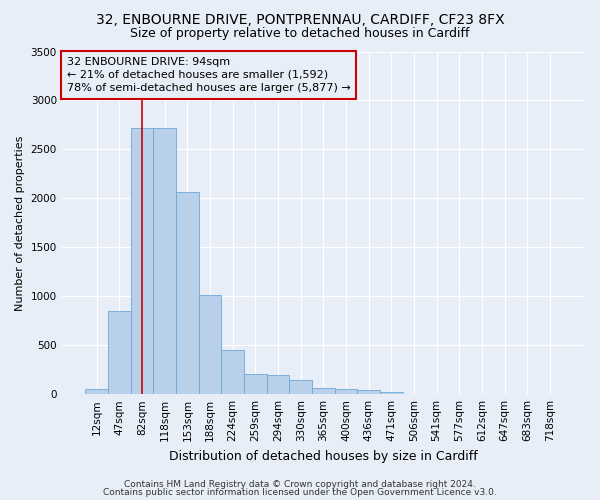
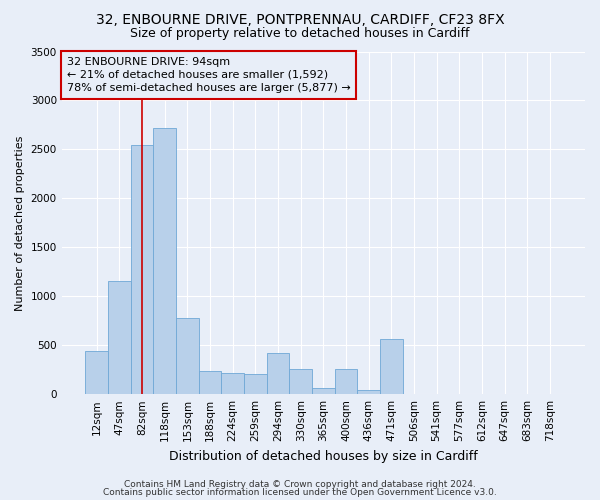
12sqm: 60 -> 440
47sqm: 850 -> 1160
82sqm: 2720 -> 2540
153sqm: 2060 -> 780
188sqm: 1010 -> 240
224sqm: 450 -> 220
294sqm: 200 -> 420
330sqm: 140 -> 260
400sqm: 60 -> 260
471sqm: 20 -> 560
